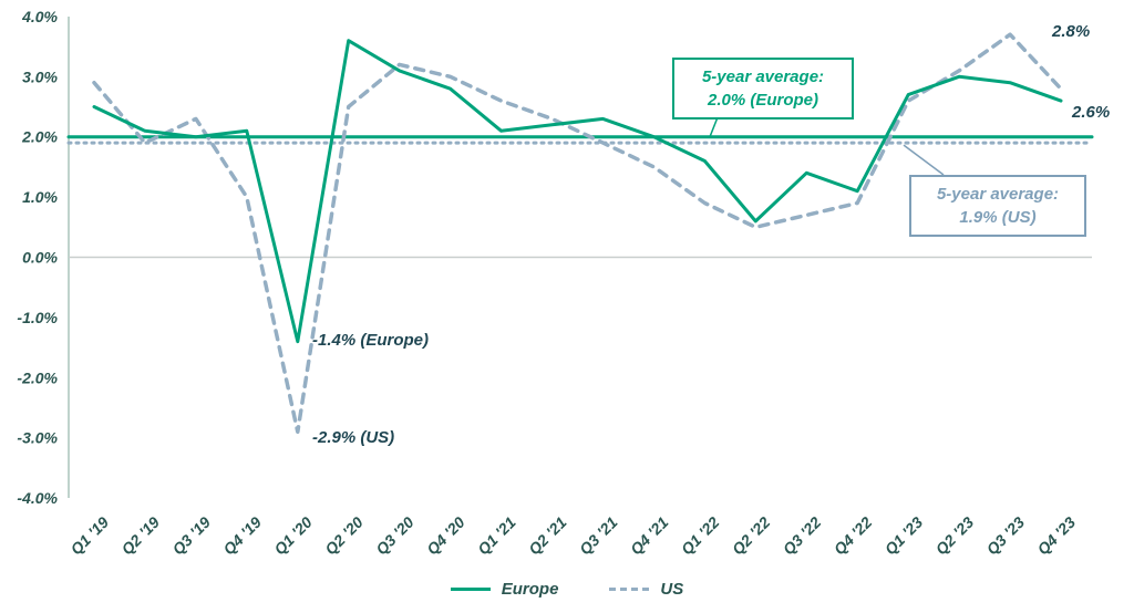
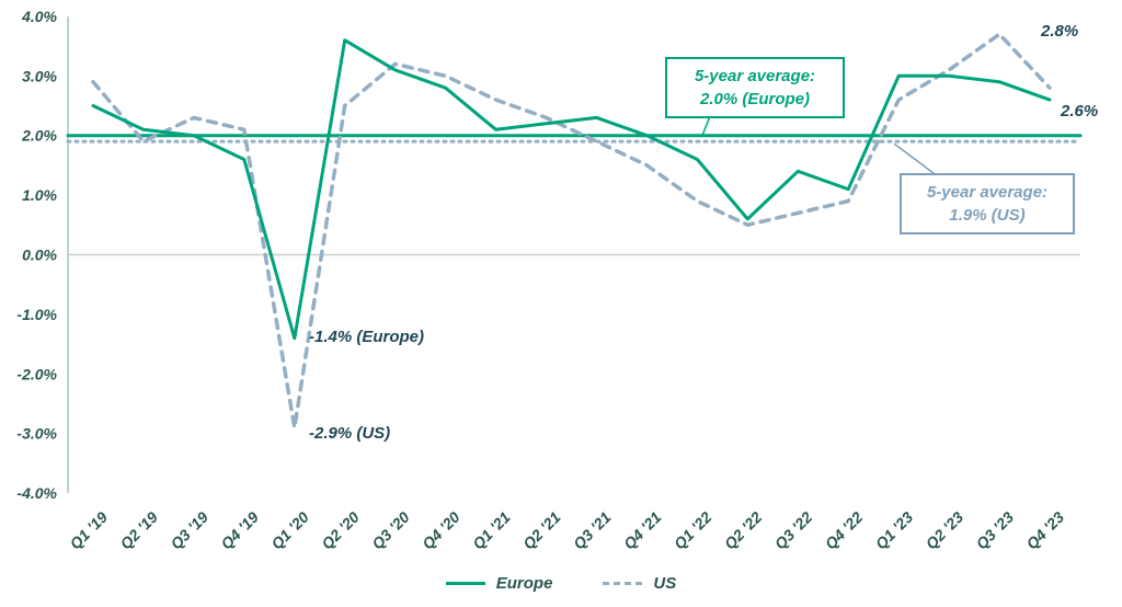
Europe/Q4 '19: 2.1% -> 1.6%
US/Q4 '19: 1.0% -> 2.1%
Europe/Q1 '23: 2.7% -> 3.0%
